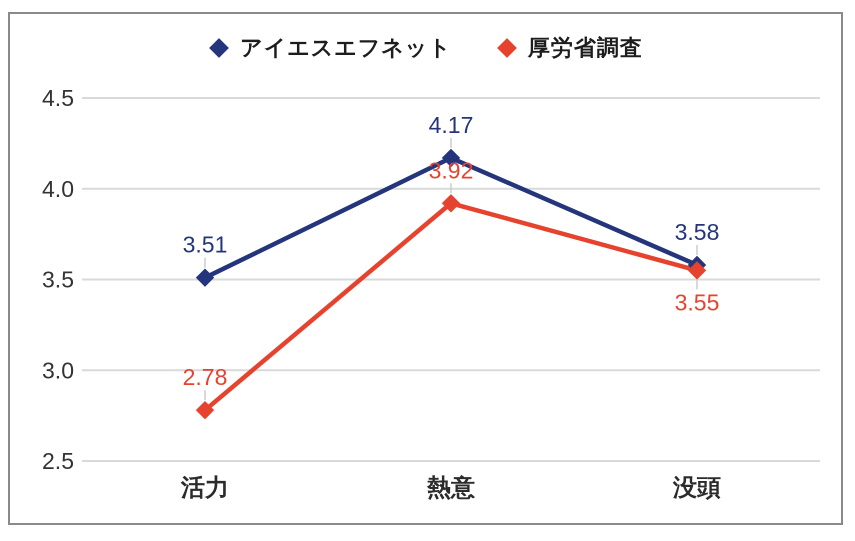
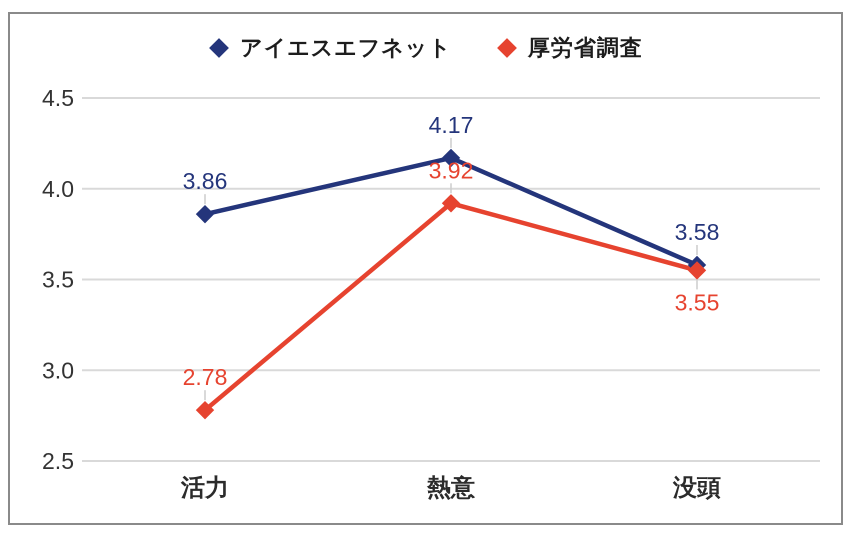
アイエスエフネット/活力: 3.51 -> 3.86
